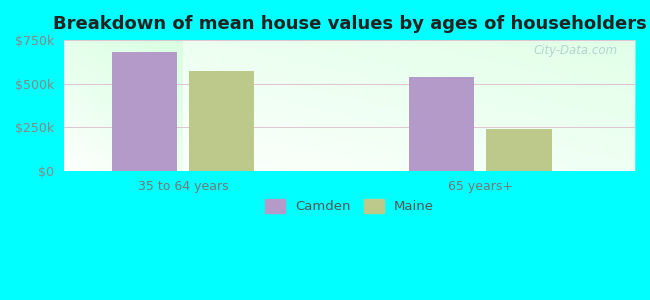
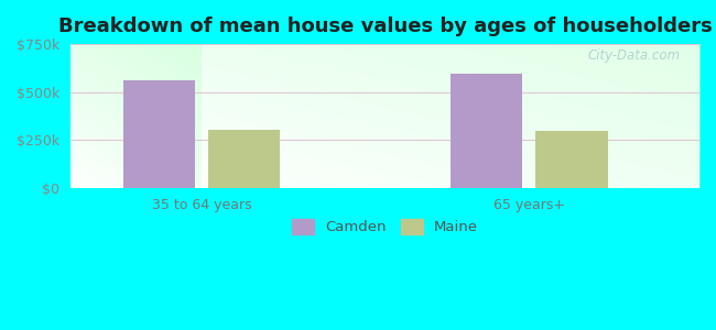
Camden/35 to 64 years: $680k -> $560k
Maine/35 to 64 years: $570k -> $300k
Camden/65 years+: $540k -> $600k
Maine/65 years+: $240k -> $300k
